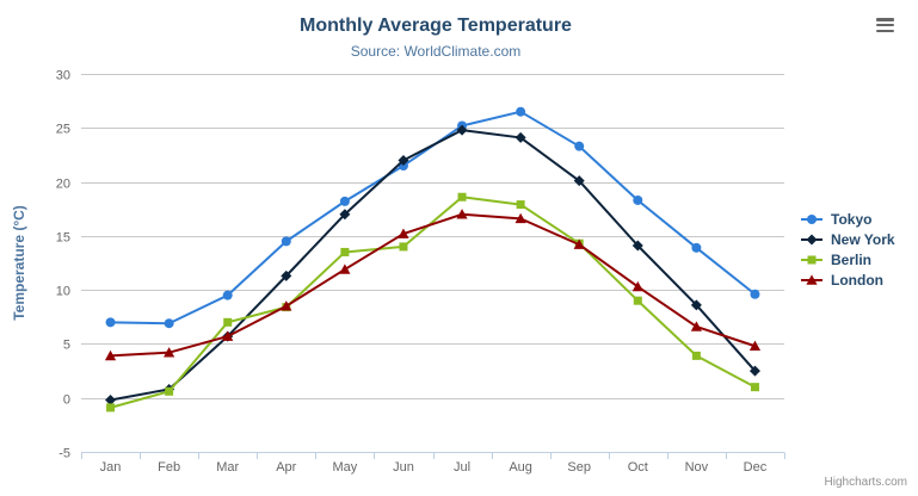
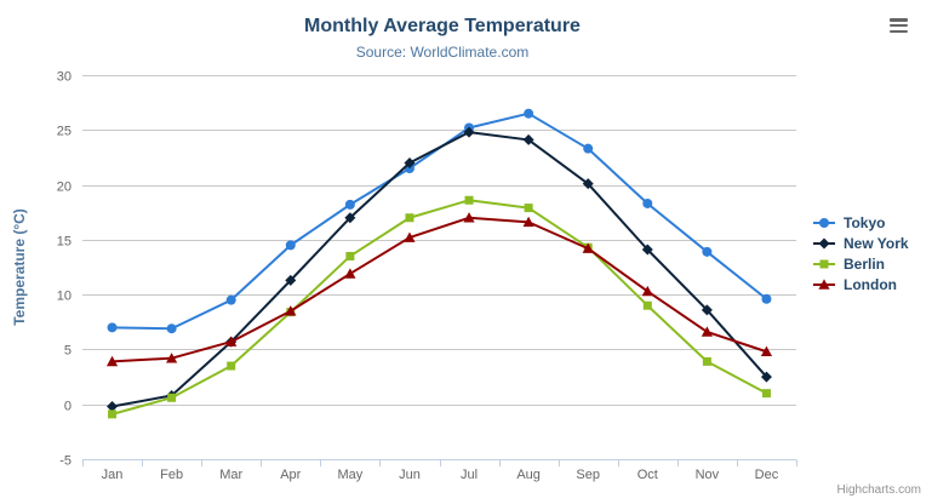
Berlin/Mar: 7 -> 4
Berlin/Jun: 14 -> 17
